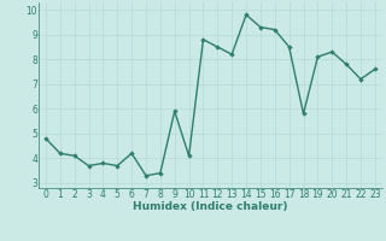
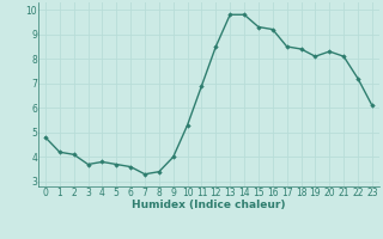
6: 4.2 -> 3.6
9: 5.9 -> 4.0
10: 4.1 -> 5.3
11: 8.8 -> 6.9
13: 8.2 -> 9.8
18: 5.8 -> 8.4
21: 7.8 -> 8.1
23: 7.6 -> 6.1
